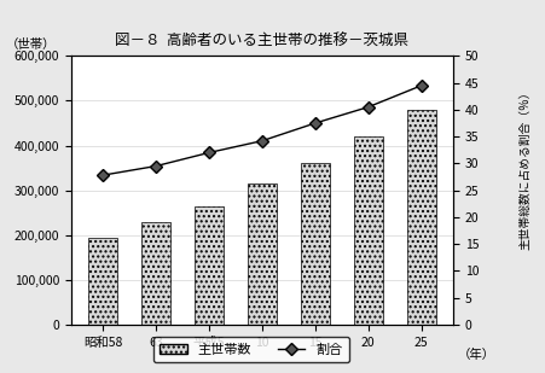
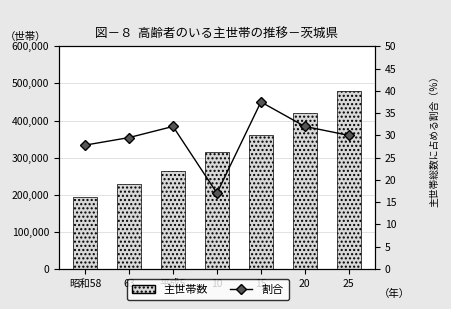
割合/10: 34.2 -> 17.0
割合/20: 40.5 -> 32.0
割合/25: 44.5 -> 30.0
